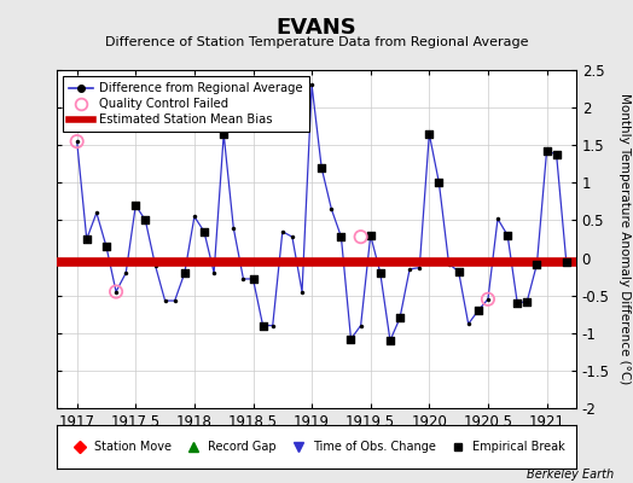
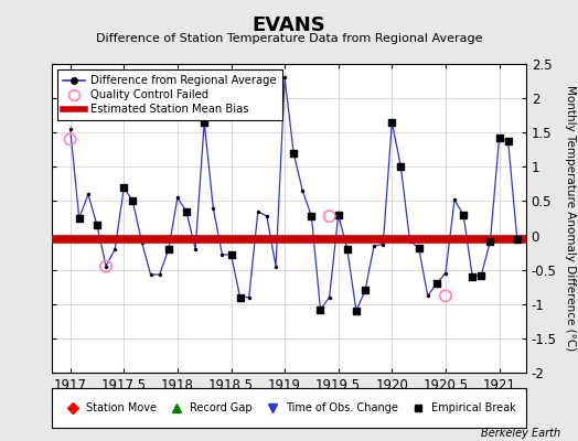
Quality Control Failed/1917: 1.55 -> 1.40
Quality Control Failed/1920.5: -0.55 -> -0.88
